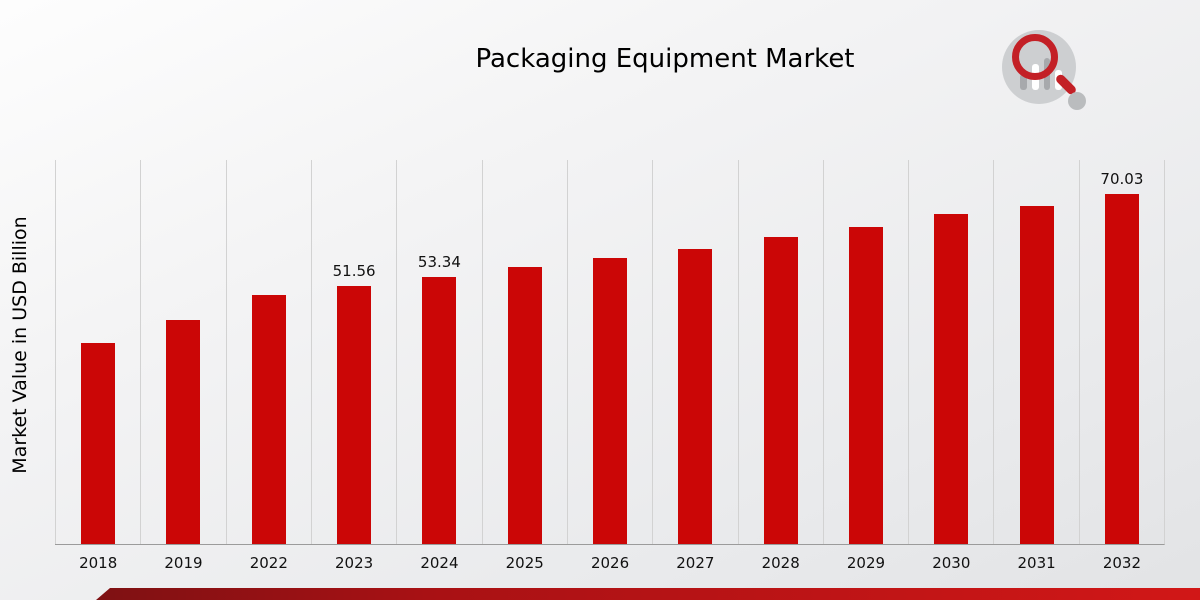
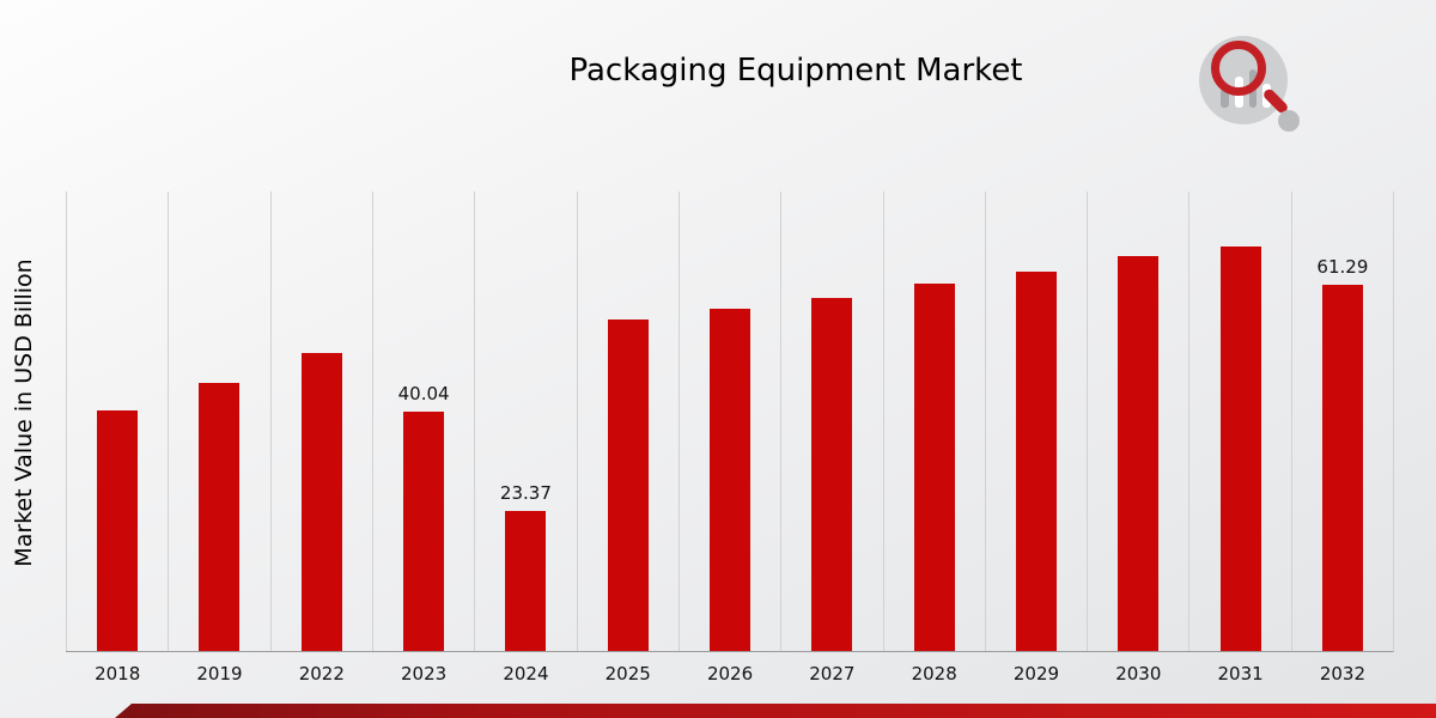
2023: 51.56 -> 40.04
2024: 53.34 -> 23.37
2032: 70.03 -> 61.29
